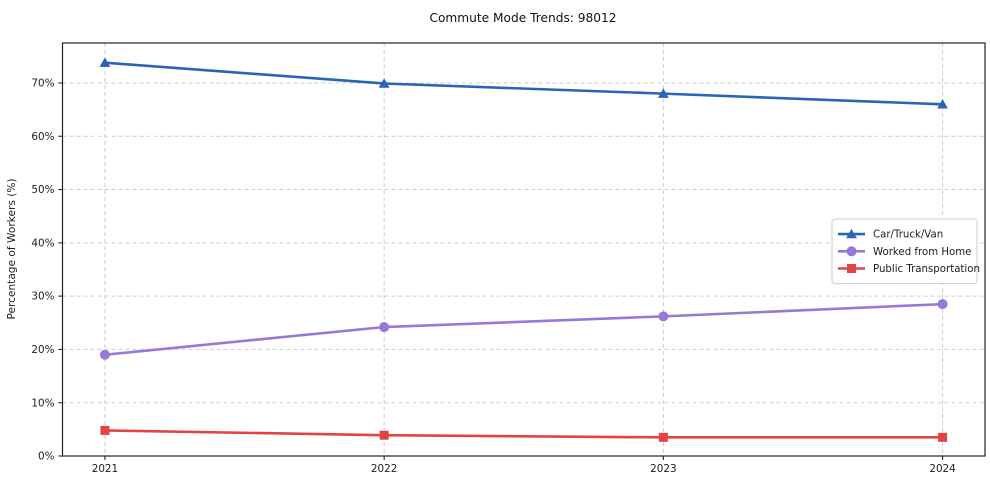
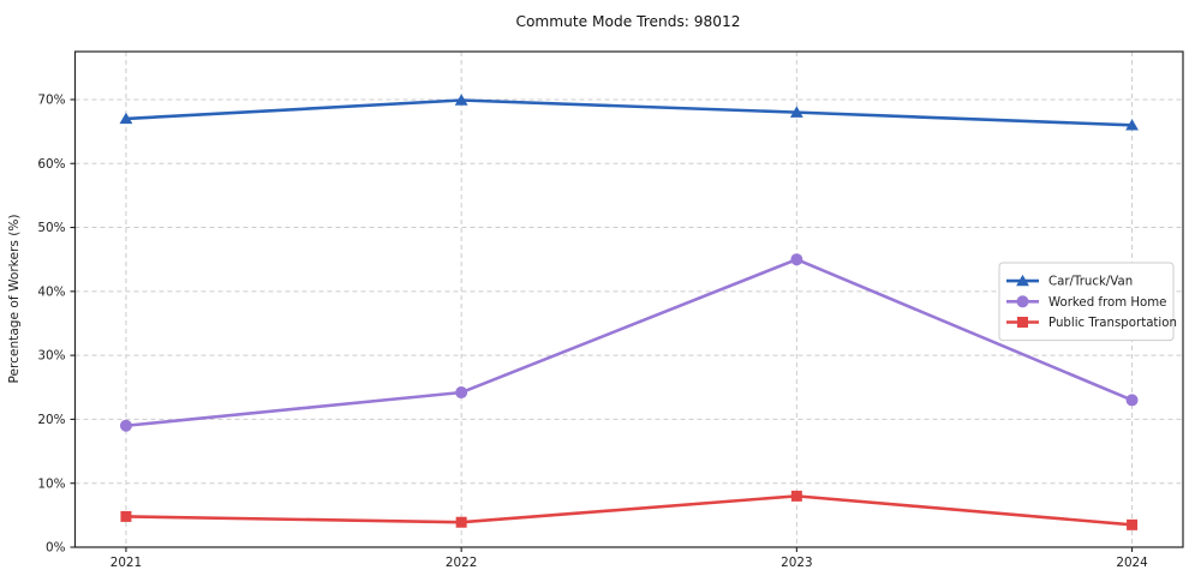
Car/Truck/Van/2021: 74% -> 67%
Worked from Home/2023: 26% -> 45%
Public Transportation/2023: 4% -> 8%
Worked from Home/2024: 28% -> 23%
